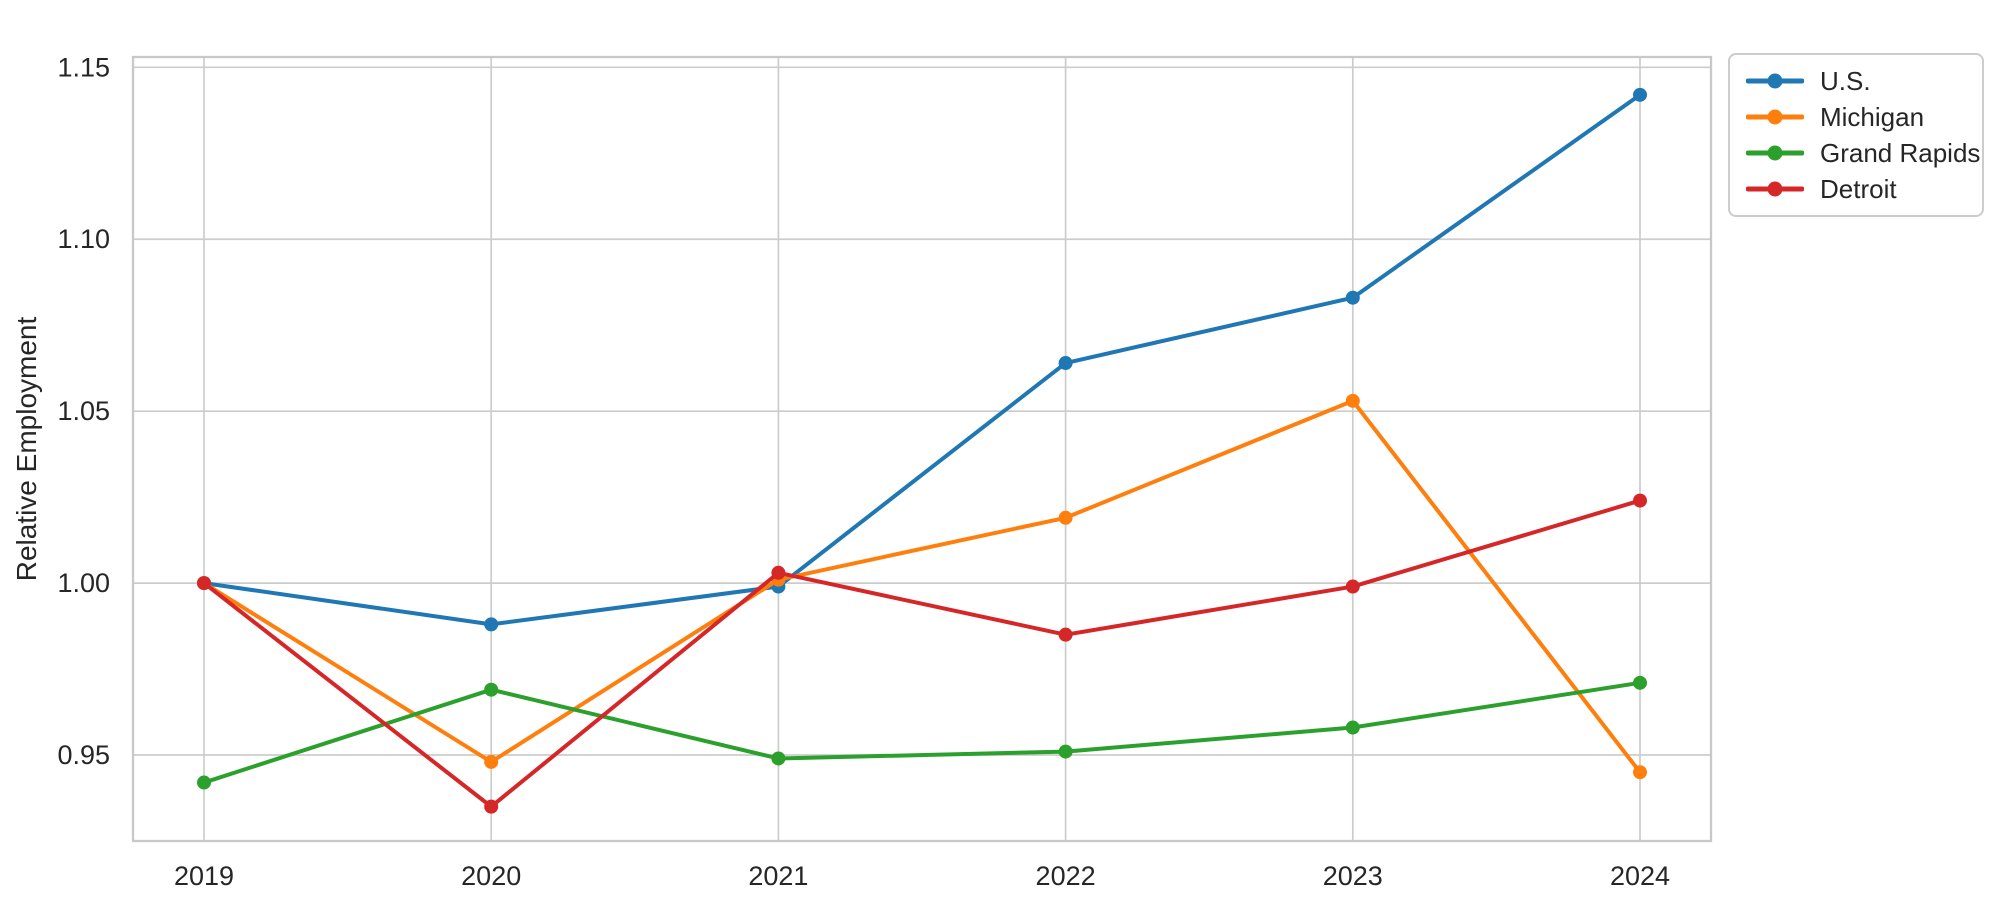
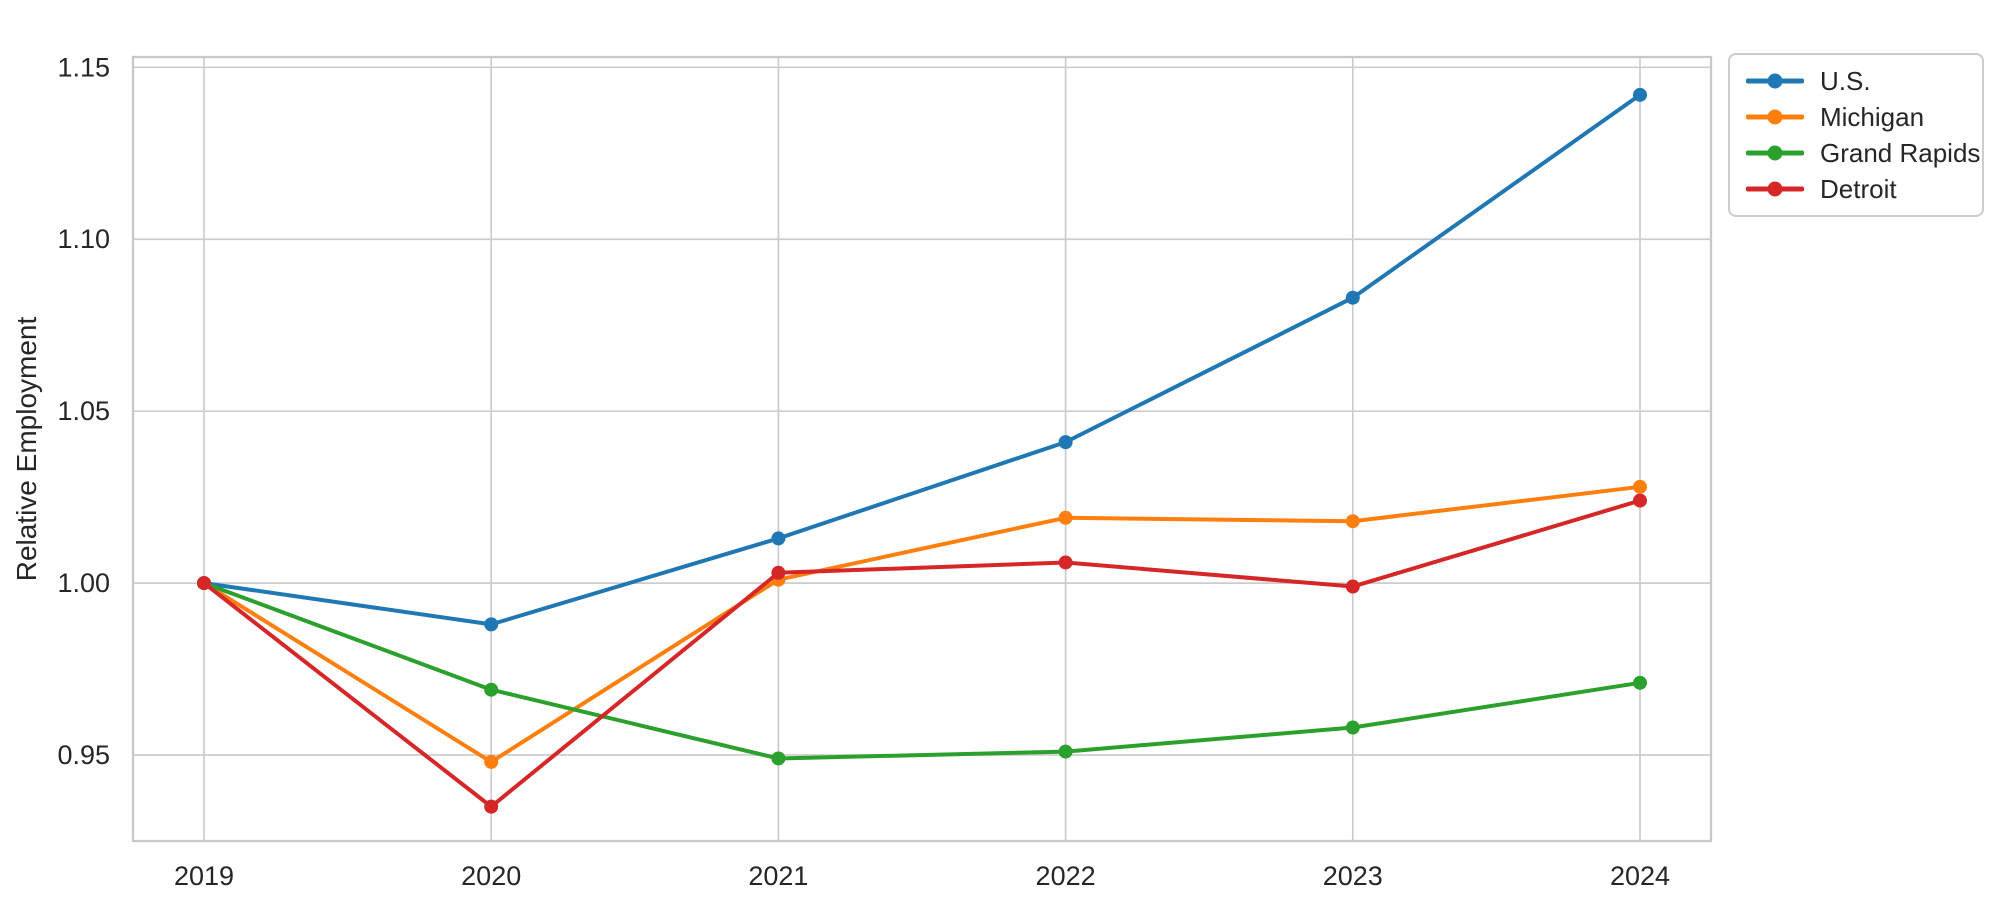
Grand Rapids/2019: 0.942 -> 1.000
U.S./2021: 0.999 -> 1.013
U.S./2022: 1.064 -> 1.041
Detroit/2022: 0.985 -> 1.006
Michigan/2023: 1.053 -> 1.018
Michigan/2024: 0.945 -> 1.028
